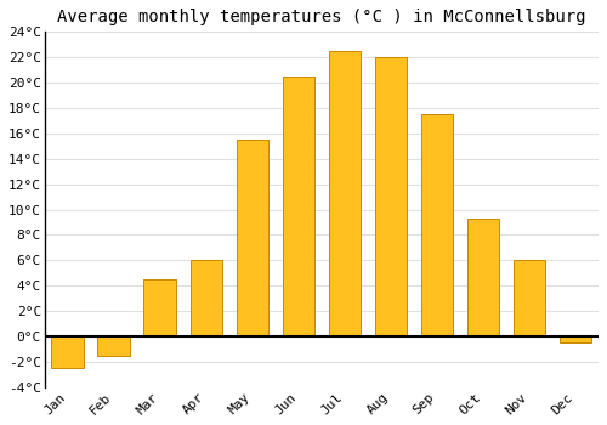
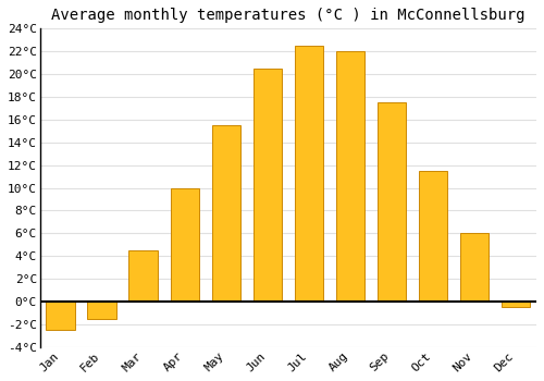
Apr: 6.0°C -> 10.0°C
Oct: 9.3°C -> 11.5°C
